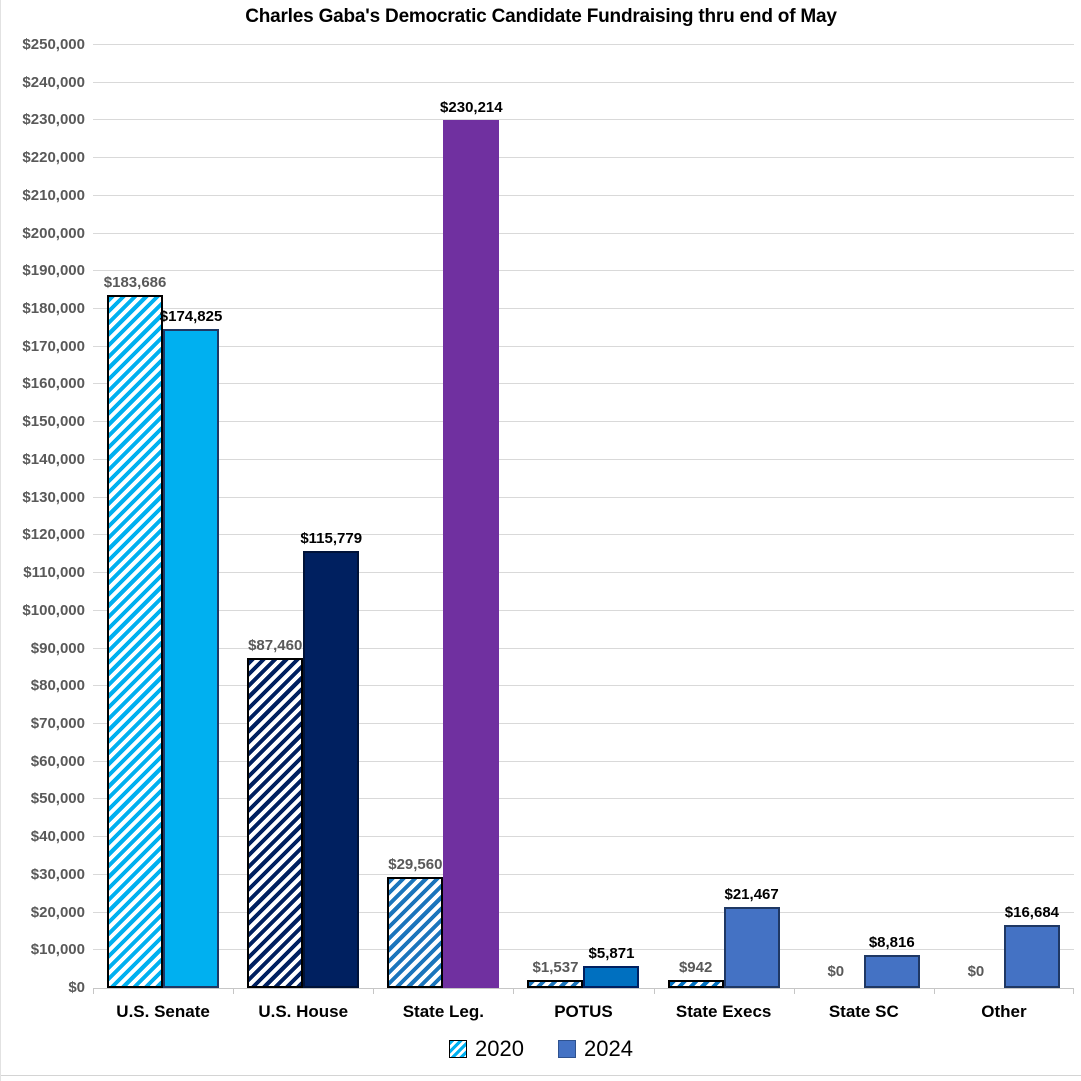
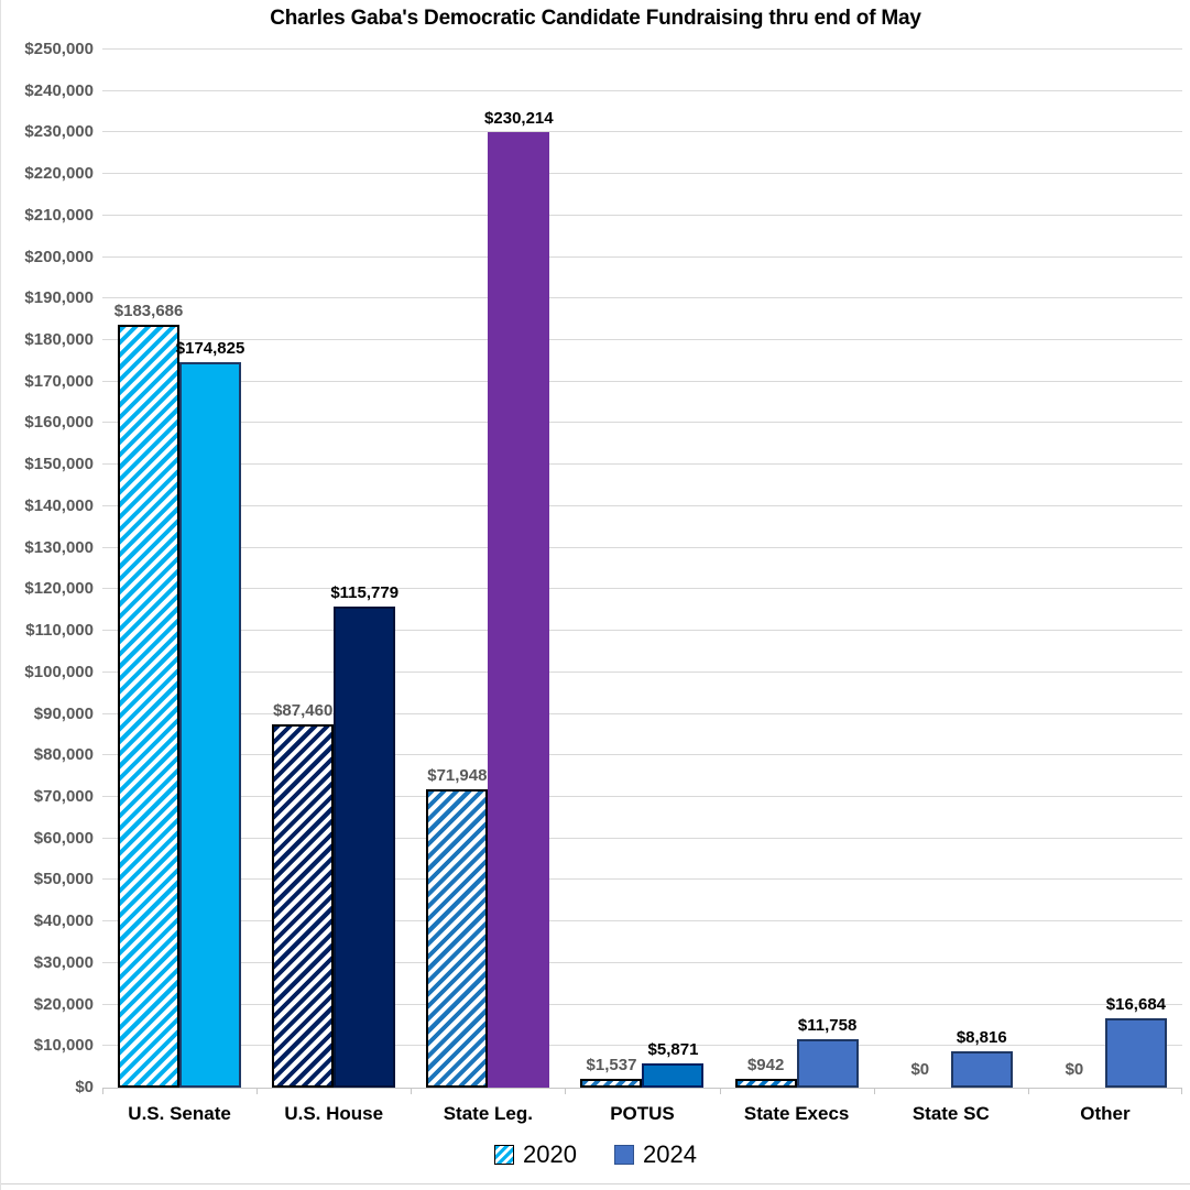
2020/State Leg.: $29,560 -> $71,948
2024/State Execs: $21,467 -> $11,758
